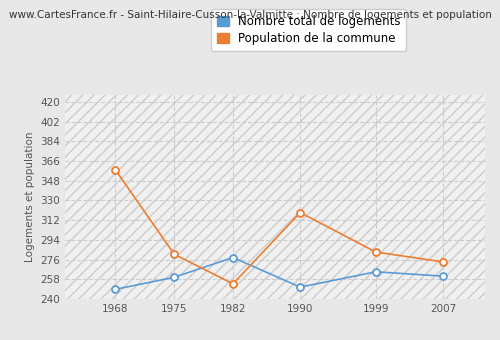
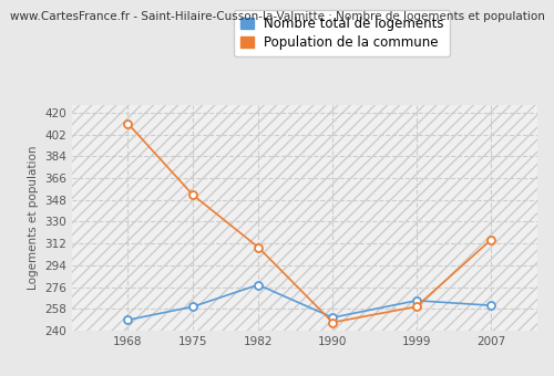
Population de la commune/1968: 358 -> 411
Population de la commune/1975: 281 -> 352
Population de la commune/1982: 254 -> 309
Population de la commune/1990: 319 -> 247
Population de la commune/1999: 283 -> 260
Population de la commune/2007: 274 -> 315
